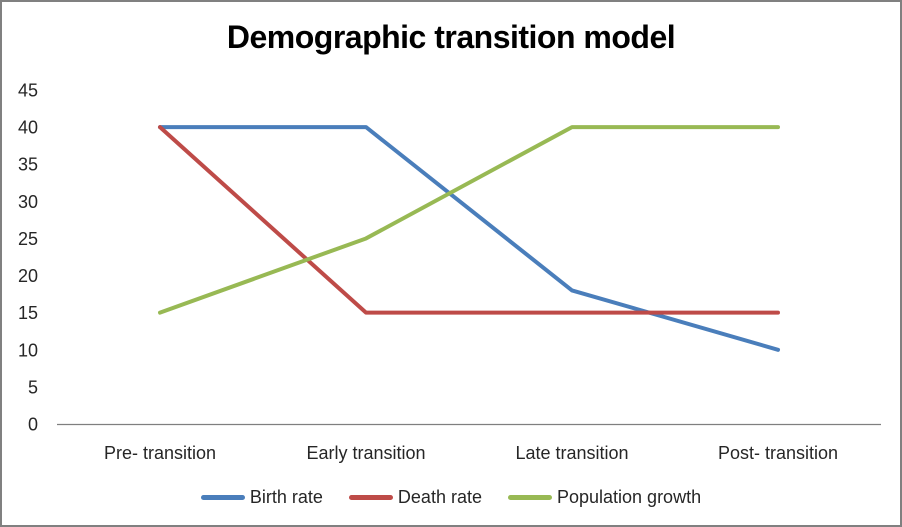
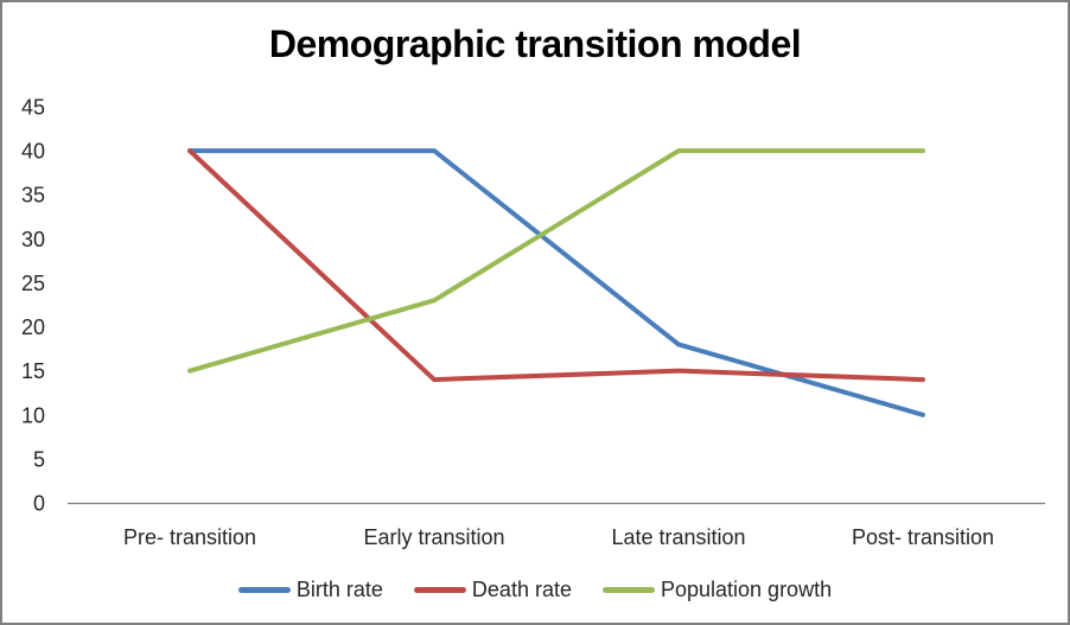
Death rate/Early transition: 15 -> 14
Population growth/Early transition: 25 -> 23
Death rate/Post- transition: 15 -> 14
